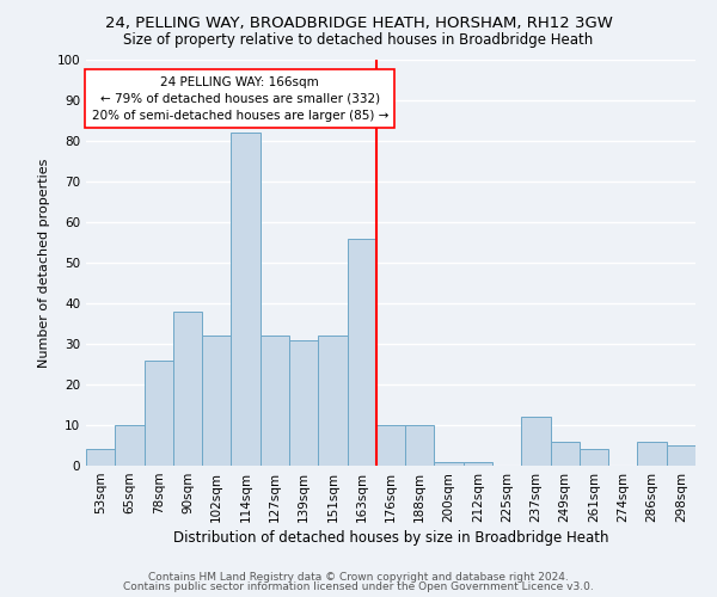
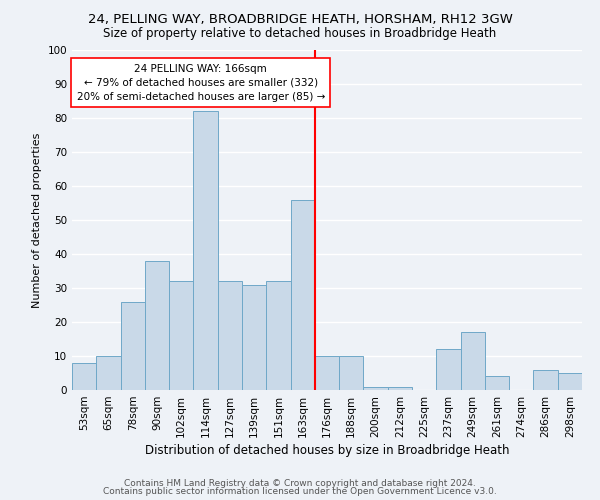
53sqm: 4 -> 8
249sqm: 6 -> 17
